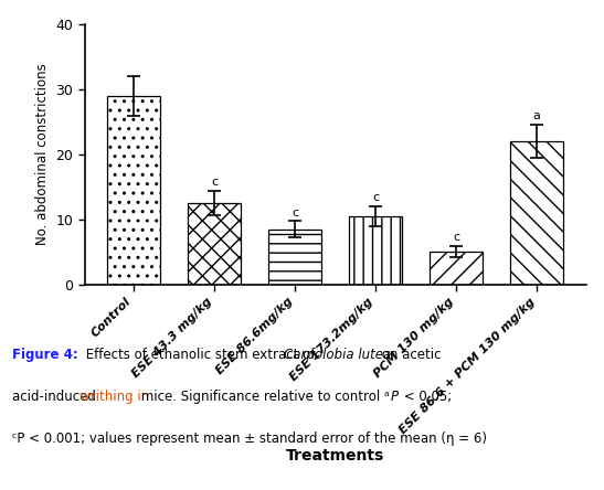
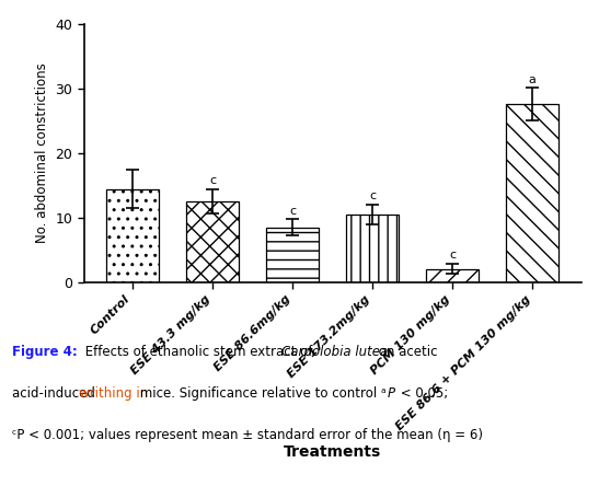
Control: 29.0 -> 14.4
PCM 130 mg/kg: 5.0 -> 2.0
ESE 86.6 + PCM 130 mg/kg: 22.0 -> 27.6
